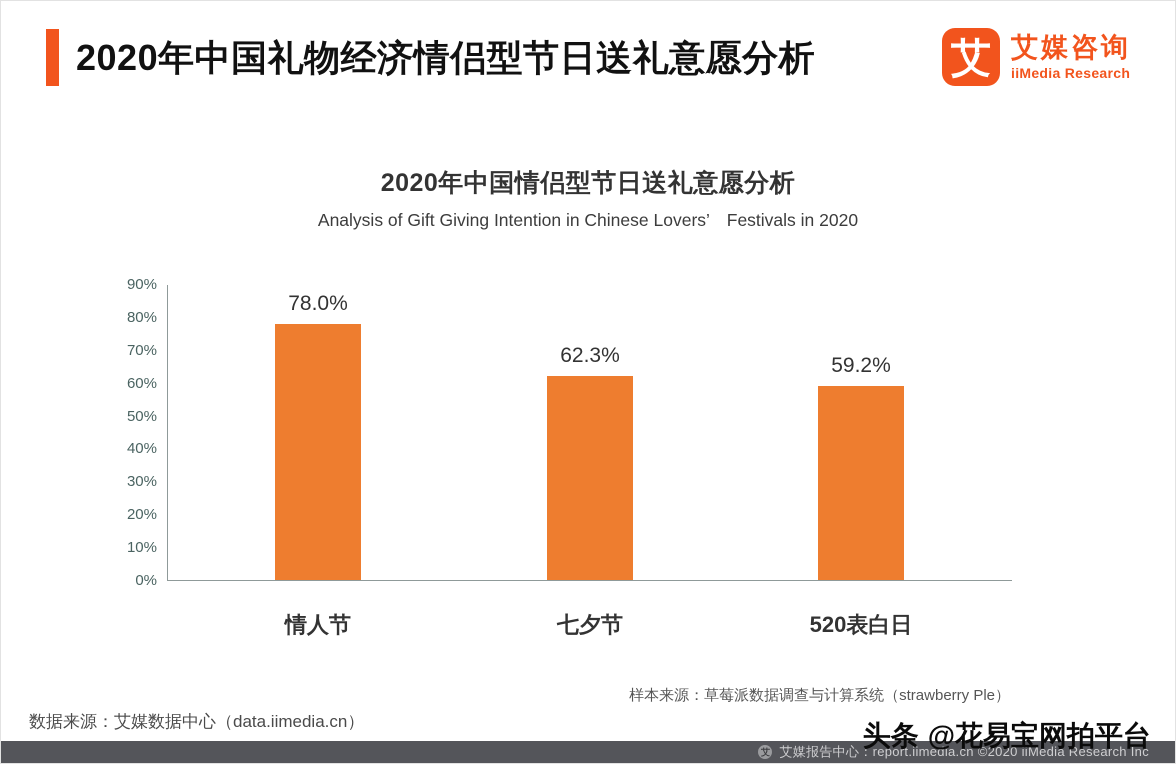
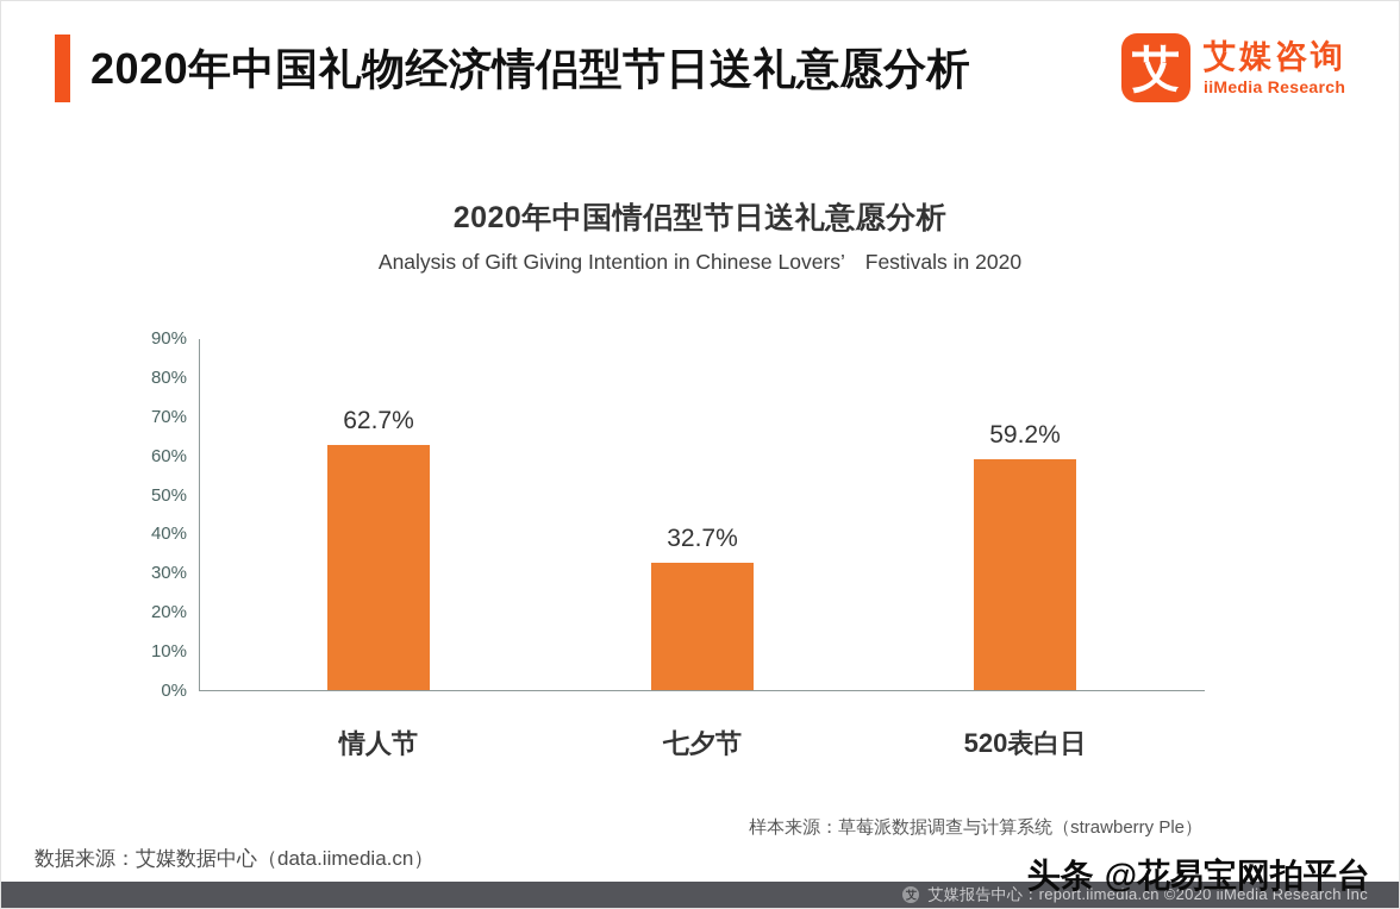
情人节: 78.0% -> 62.7%
七夕节: 62.3% -> 32.7%
